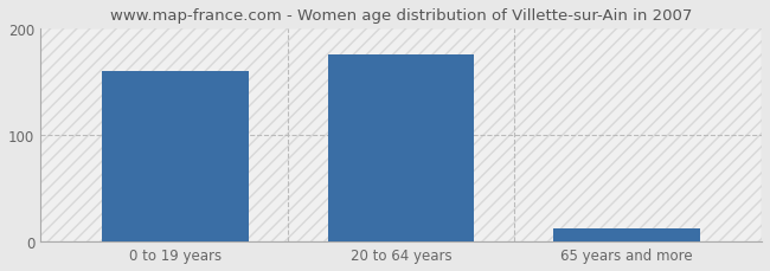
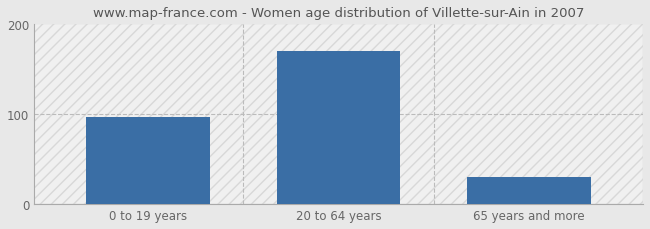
0 to 19 years: 160 -> 97
20 to 64 years: 176 -> 170
65 years and more: 12 -> 30
